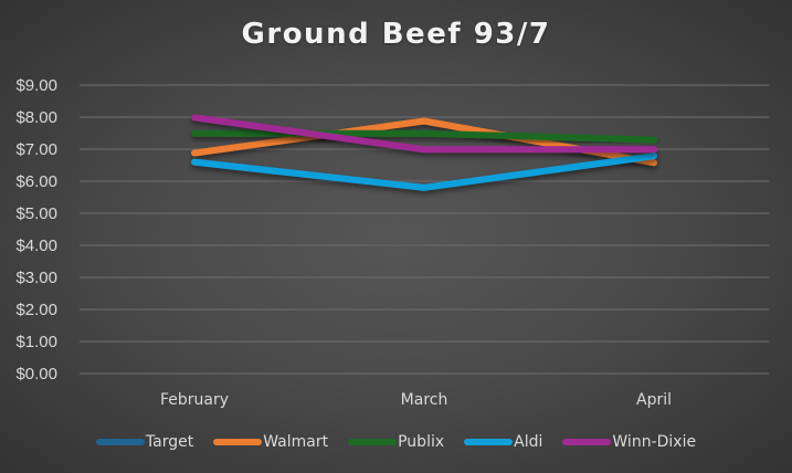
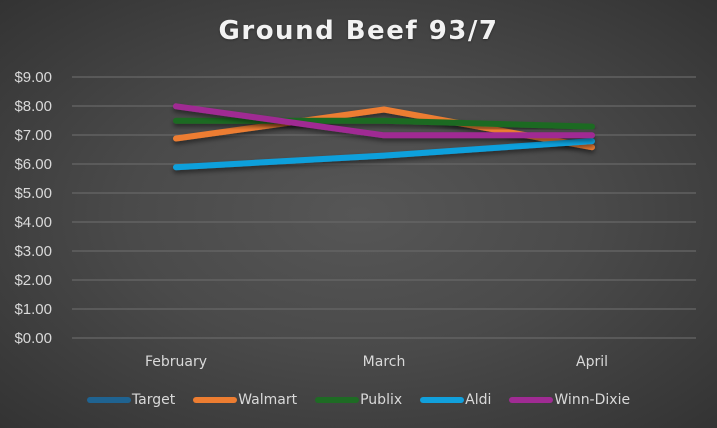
Aldi/February: $6.6 -> $5.9
Aldi/March: $5.8 -> $6.3
